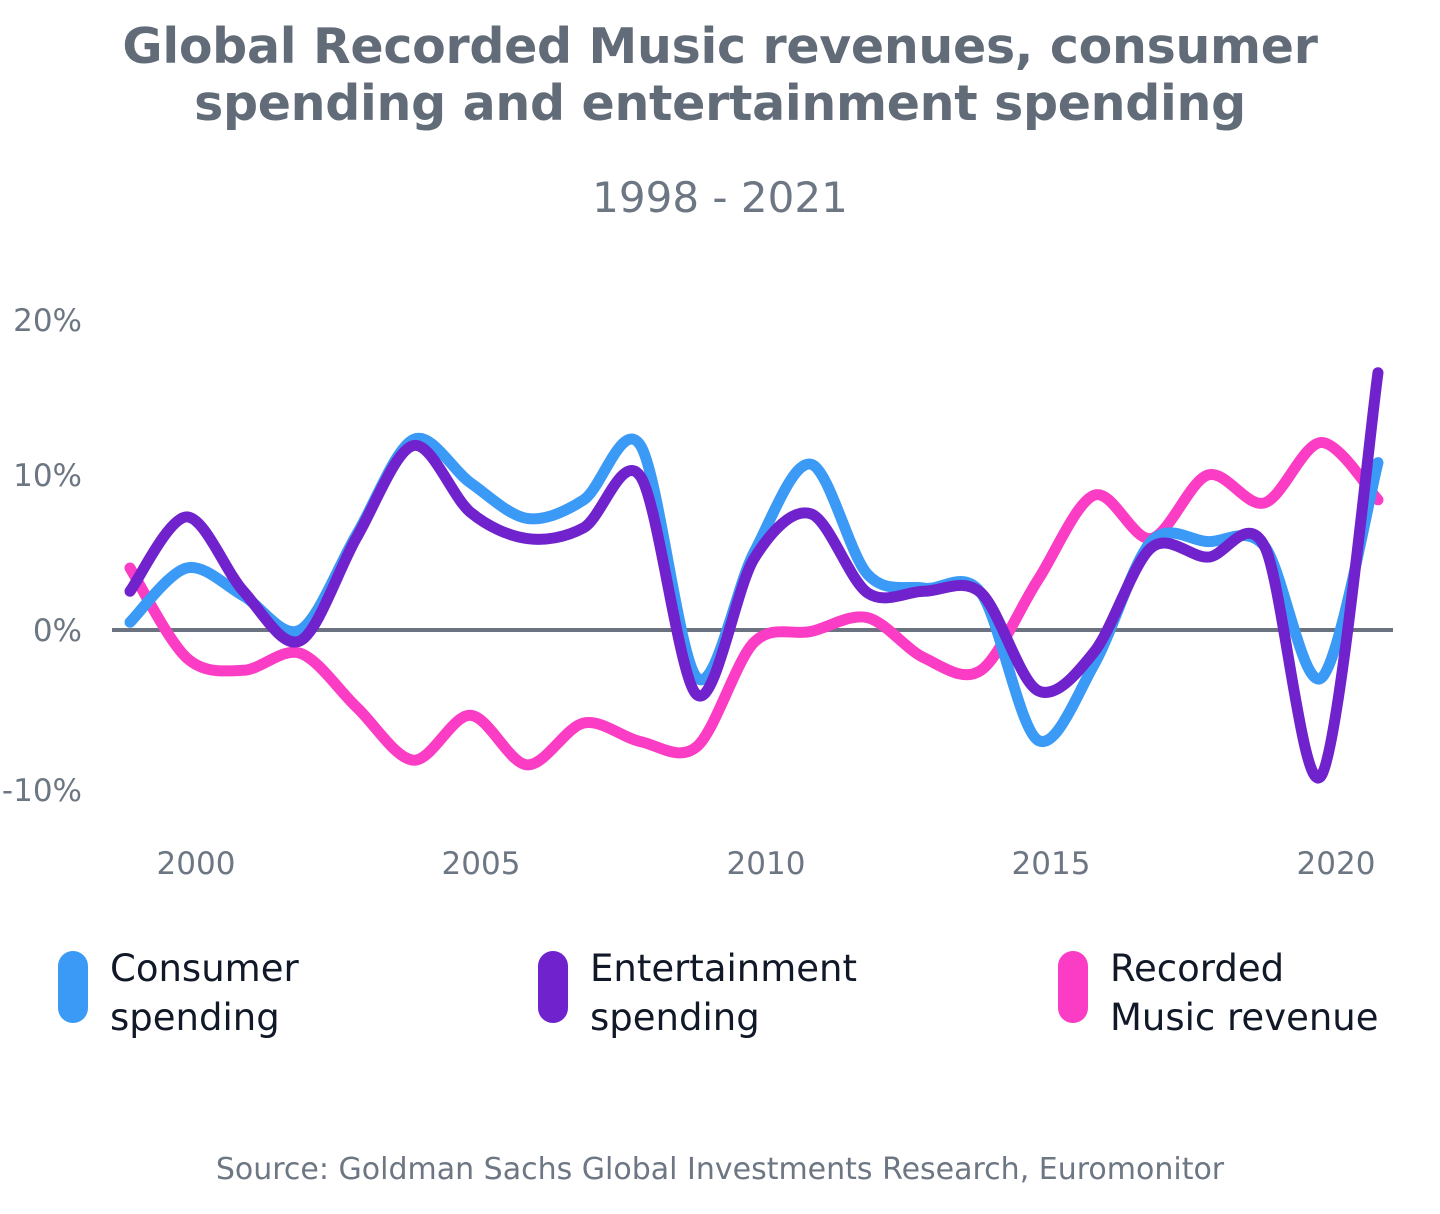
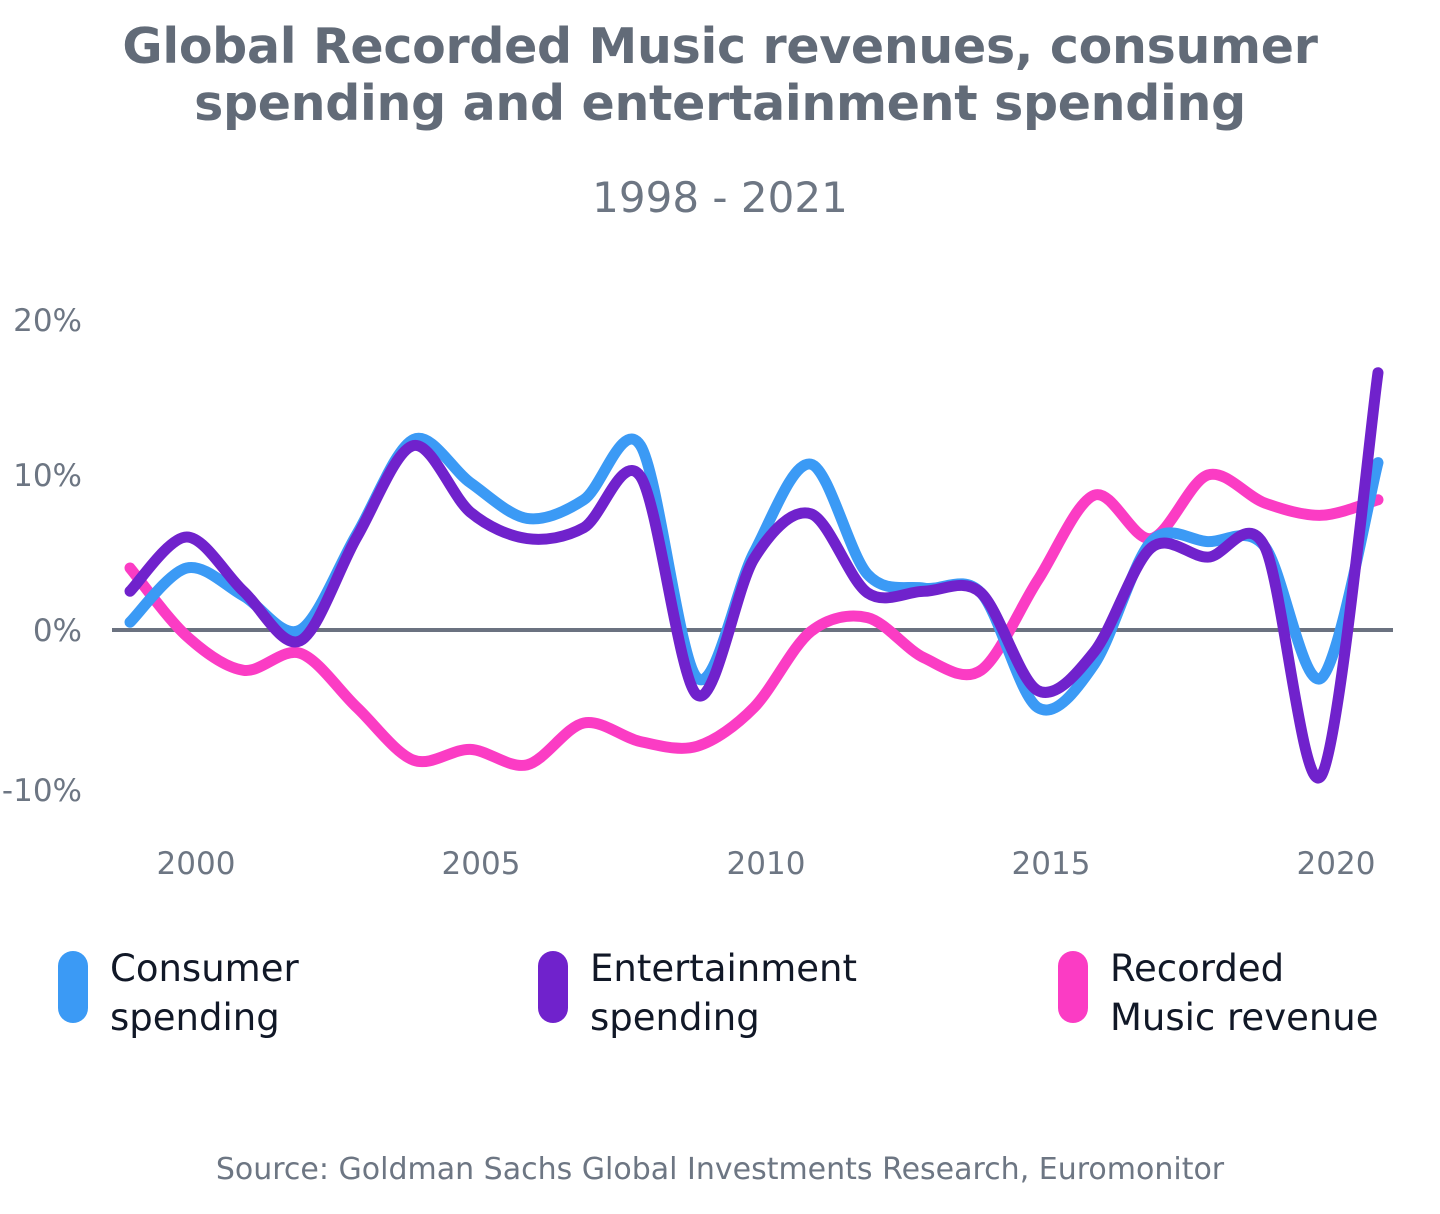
Entertainment spending/2000: 7.3% -> 6.0%
Recorded Music revenue/2000: -1.8% -> -0.4%
Recorded Music revenue/2005: -5.5% -> -7.7%
Recorded Music revenue/2010: -0.8% -> -5.0%
Consumer spending/2015: -7.1% -> -5.0%
Recorded Music revenue/2020: 12.1% -> 7.4%
